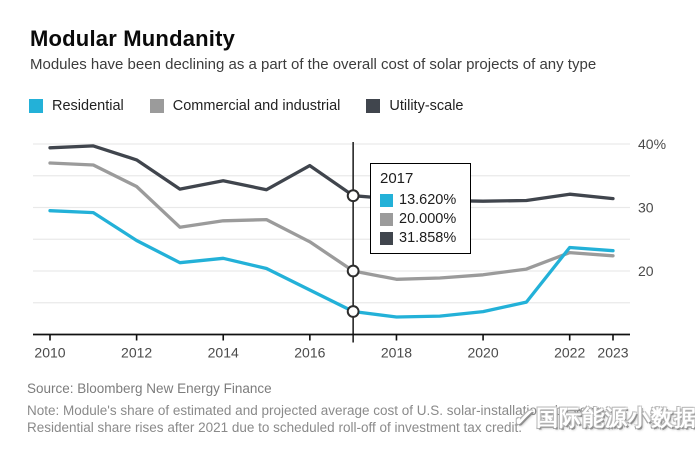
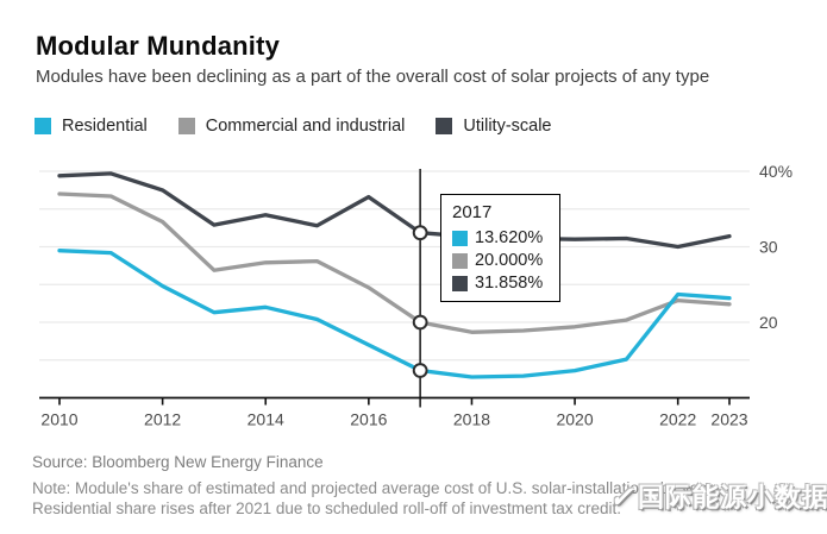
Utility-scale/2022: 32% -> 30%
